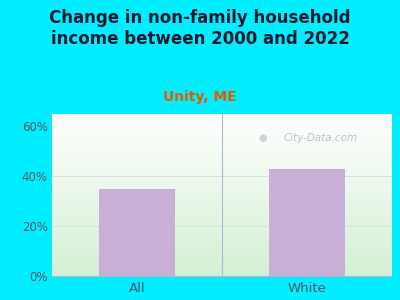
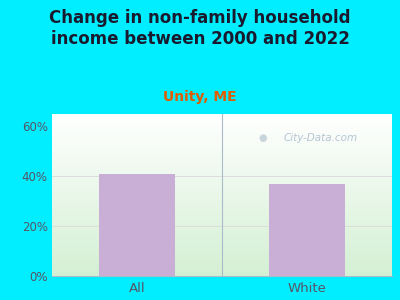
All: 35% -> 41%
White: 43% -> 37%
